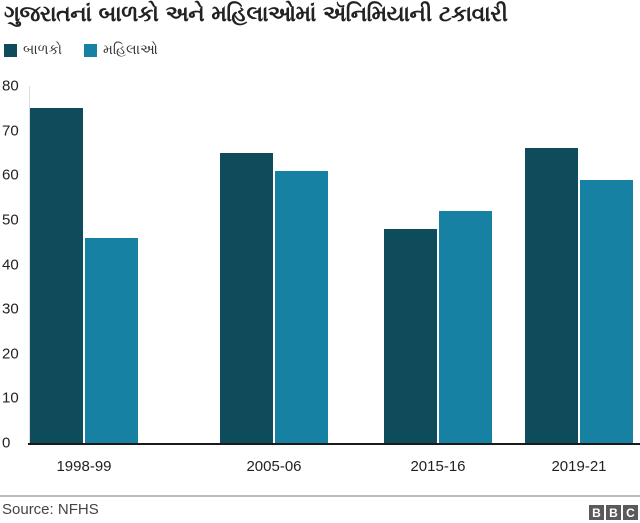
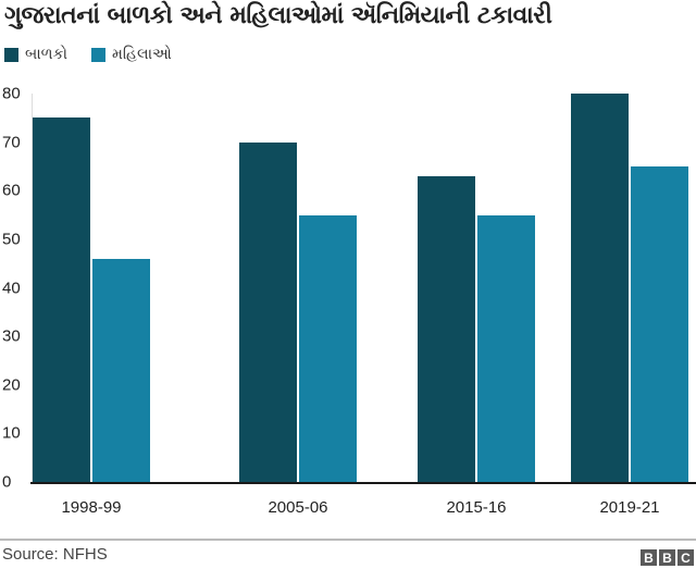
બાળકો/2005-06: 65 -> 70
મહિલાઓ/2005-06: 61 -> 55
બાળકો/2015-16: 48 -> 63
મહિલાઓ/2015-16: 52 -> 55
બાળકો/2019-21: 66 -> 80
મહિલાઓ/2019-21: 59 -> 65
